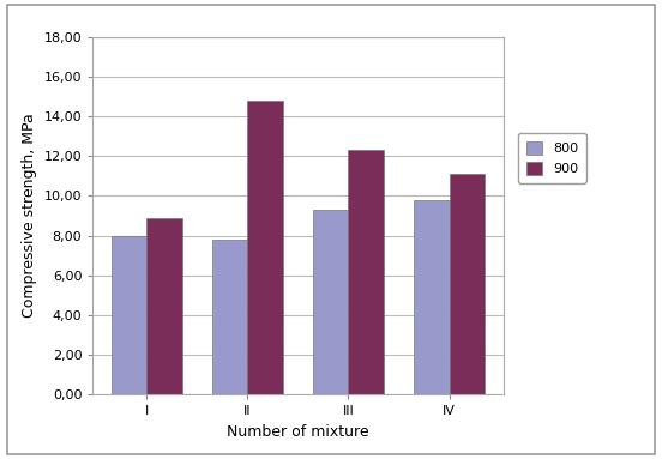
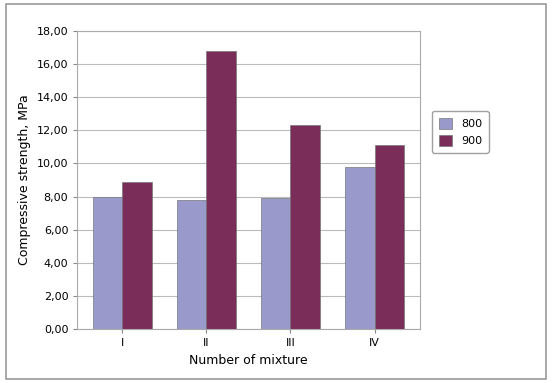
900/II: 14,8 -> 16,8
800/III: 9,3 -> 7,9
